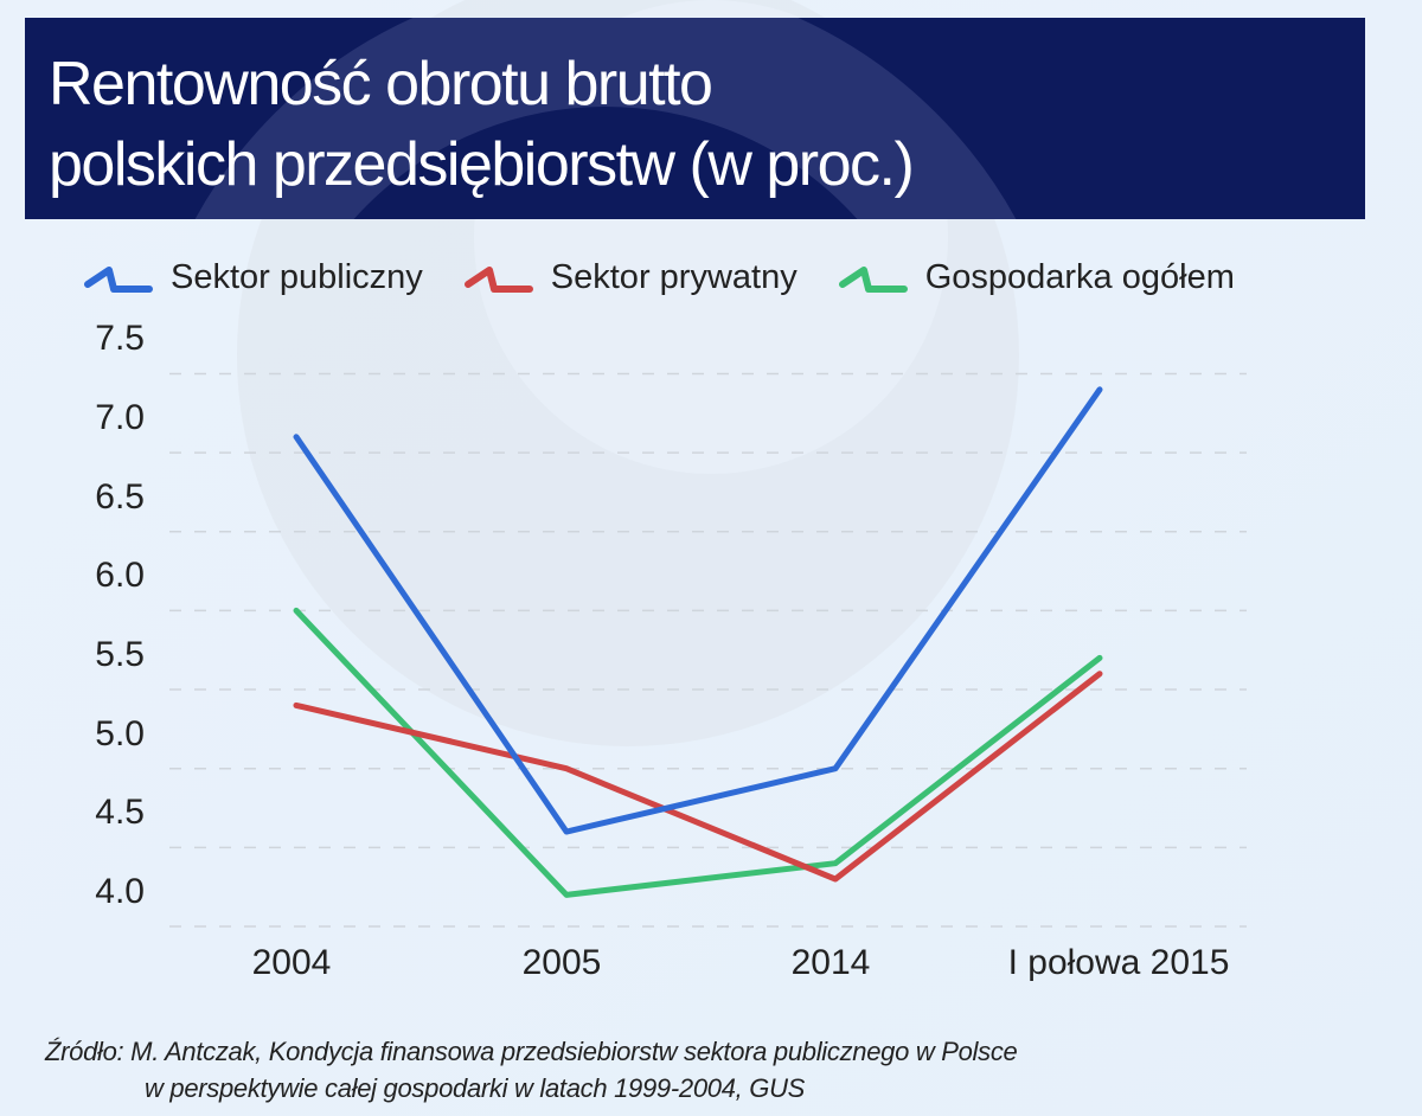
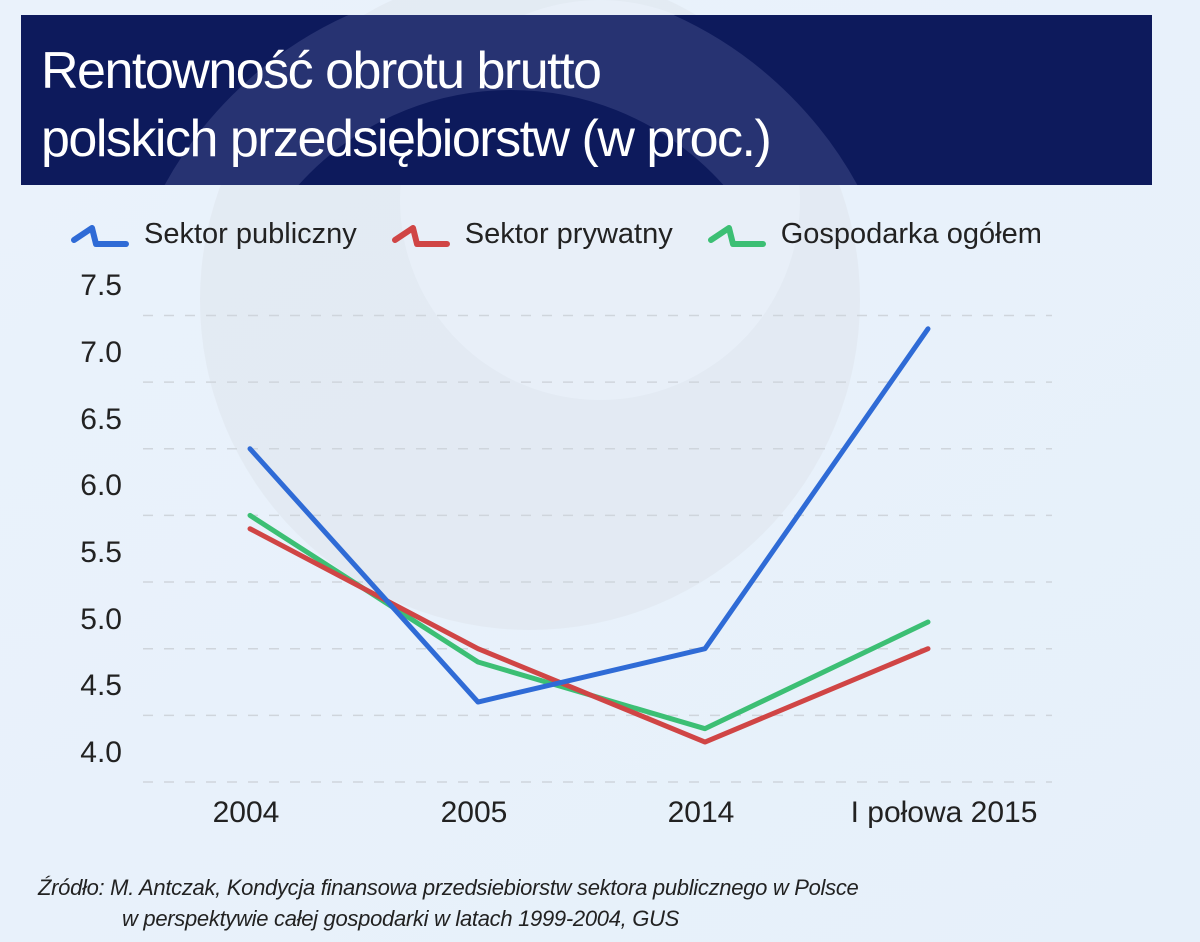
Sektor publiczny/2004: 7.1 -> 6.5
Sektor prywatny/2004: 5.4 -> 5.9
Gospodarka ogółem/2005: 4.2 -> 4.9
Sektor prywatny/I połowa 2015: 5.6 -> 5.0
Gospodarka ogółem/I połowa 2015: 5.7 -> 5.2
